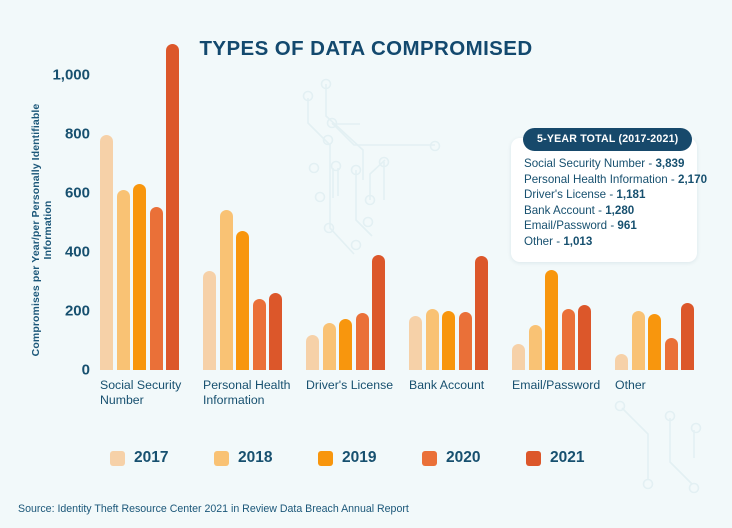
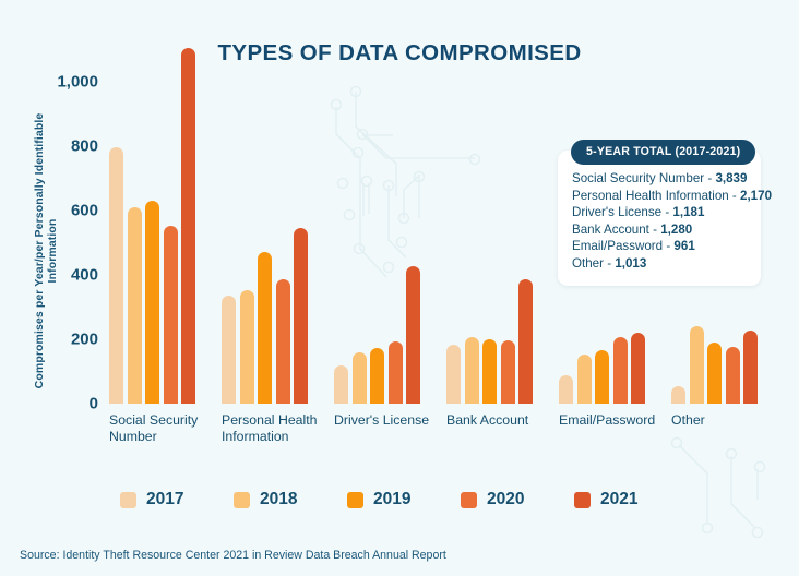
2018/Personal Health Information: 540 -> 350
2020/Personal Health Information: 240 -> 390
2021/Personal Health Information: 260 -> 540
2021/Driver's License: 390 -> 430
2019/Email/Password: 340 -> 160
2018/Other: 200 -> 240
2020/Other: 110 -> 180
